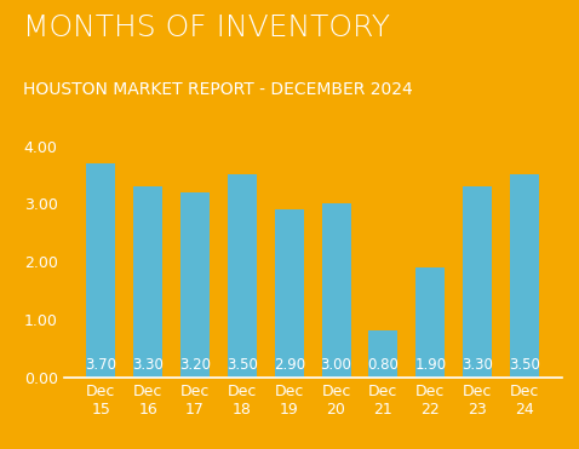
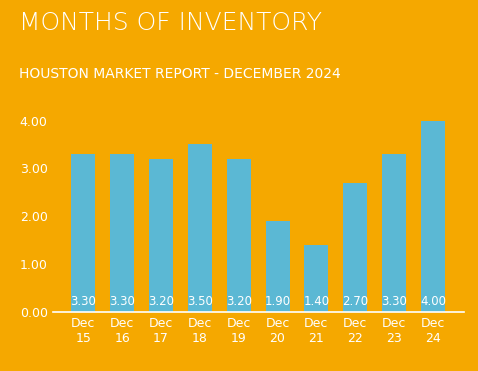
Dec 15: 3.70 -> 3.30
Dec 19: 2.90 -> 3.20
Dec 20: 3.00 -> 1.90
Dec 21: 0.80 -> 1.40
Dec 22: 1.90 -> 2.70
Dec 24: 3.50 -> 4.00
